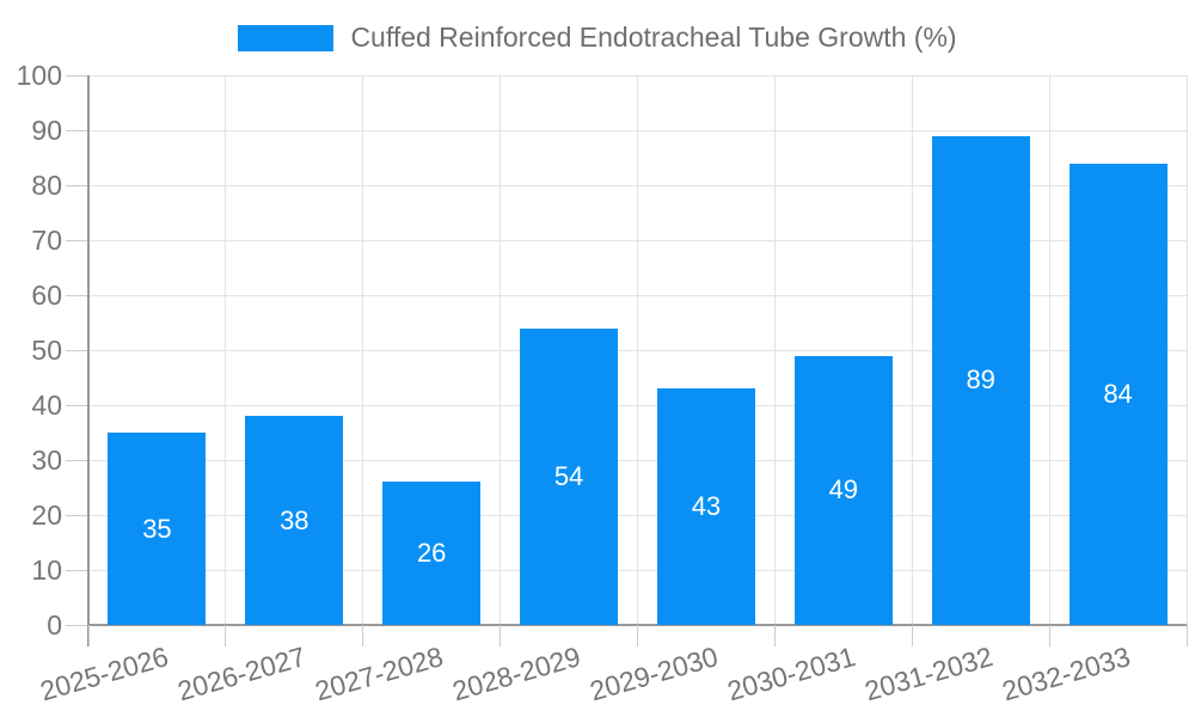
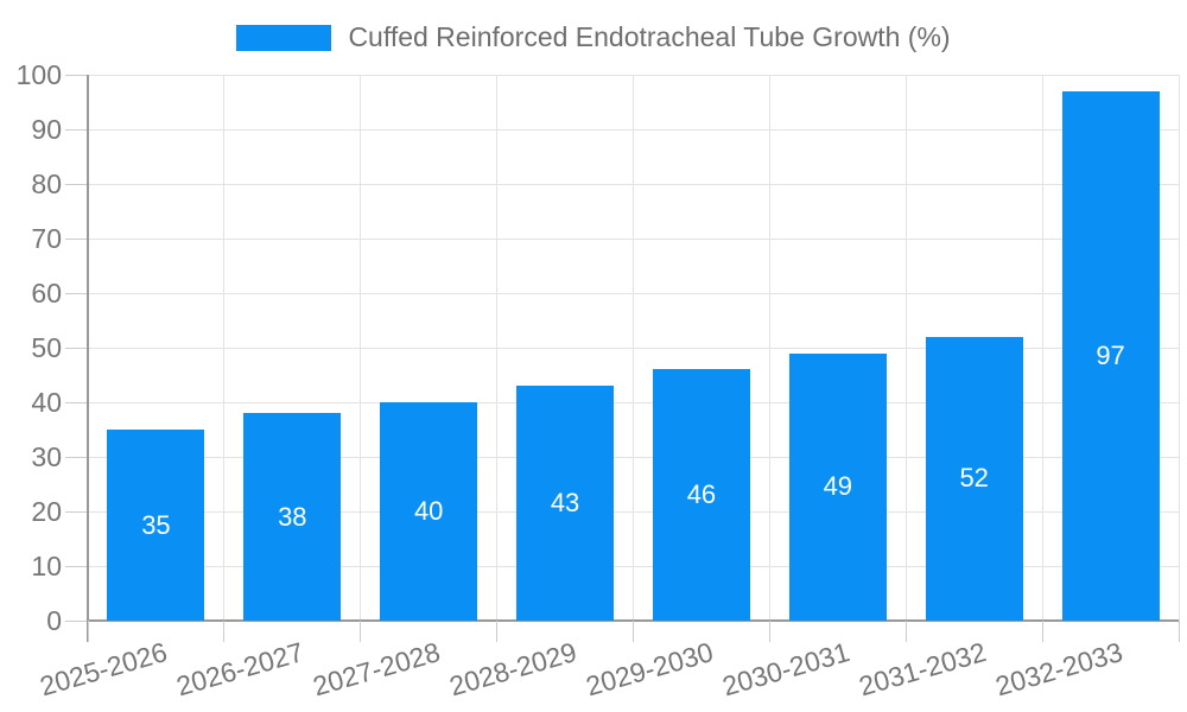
2027-2028: 26 -> 40
2028-2029: 54 -> 43
2029-2030: 43 -> 46
2031-2032: 89 -> 52
2032-2033: 84 -> 97
